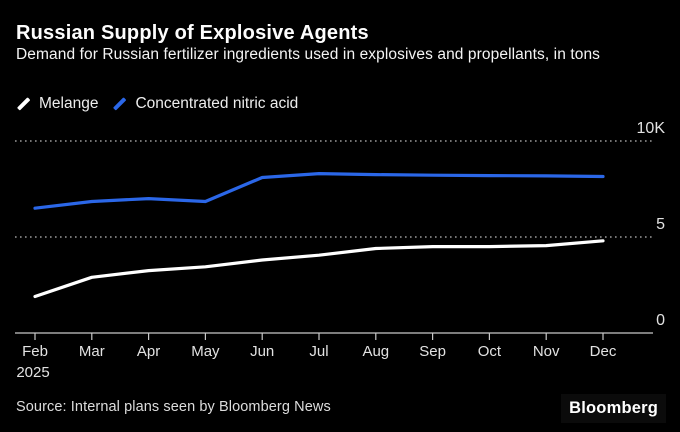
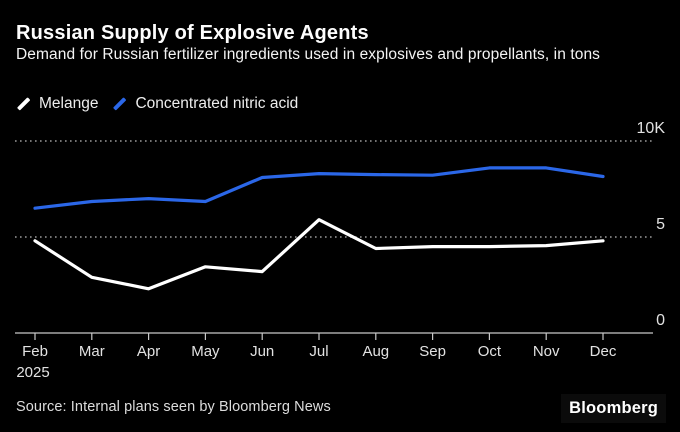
Melange/Feb: 1.9K -> 4.8K
Melange/Apr: 3.2K -> 2.3K
Melange/Jun: 3.8K -> 3.2K
Melange/Jul: 4.0K -> 5.9K
Concentrated nitric acid/Oct: 8.2K -> 8.6K
Concentrated nitric acid/Nov: 8.2K -> 8.6K
